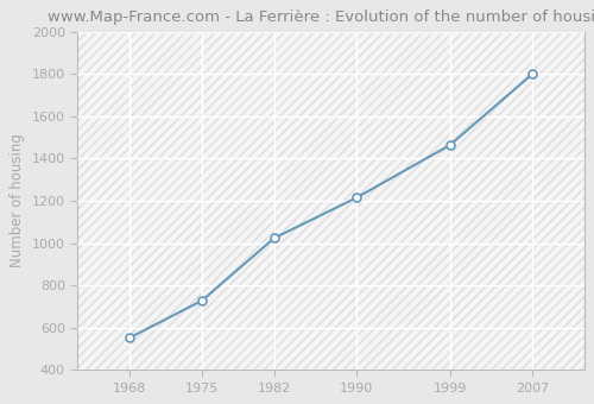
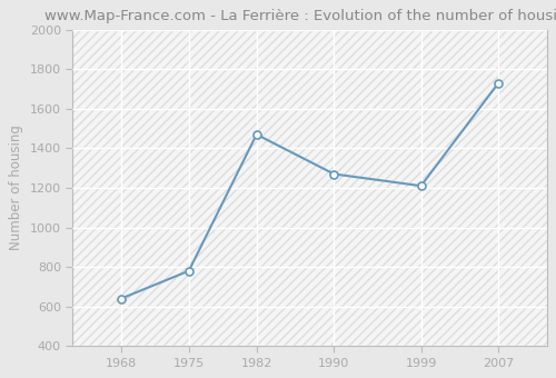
1968: 550 -> 640
1975: 730 -> 780
1982: 1020 -> 1470
1990: 1220 -> 1270
1999: 1460 -> 1210
2007: 1800 -> 1730
